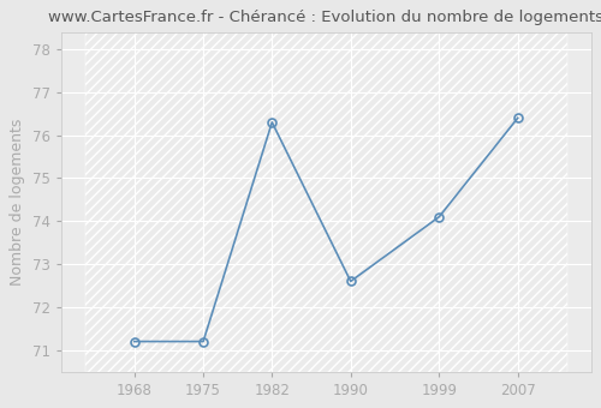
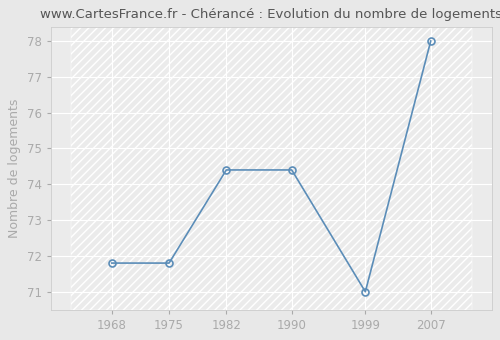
1968: 71.2 -> 71.8
1975: 71.2 -> 71.8
1982: 76.3 -> 74.4
1990: 72.6 -> 74.4
1999: 74.1 -> 71.0
2007: 76.4 -> 78.0
